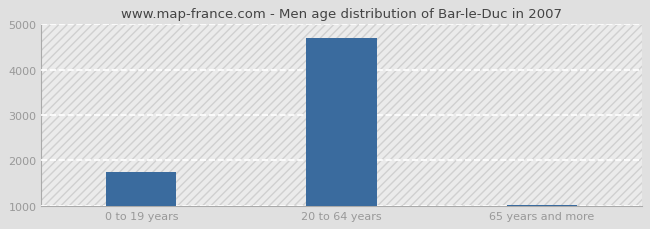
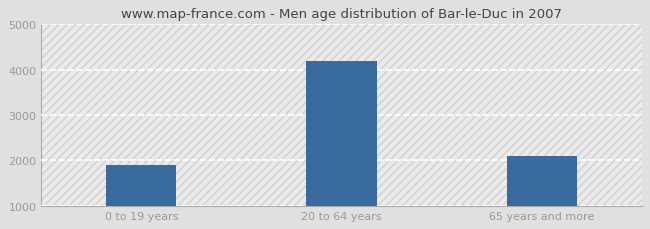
0 to 19 years: 1750 -> 1900
20 to 64 years: 4700 -> 4200
65 years and more: 1020 -> 2100
